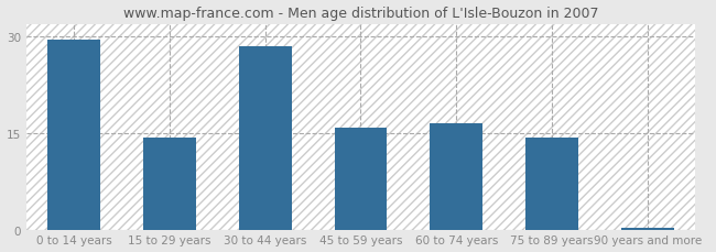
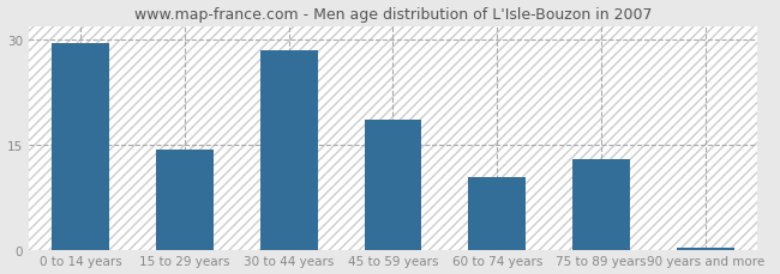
45 to 59 years: 15.9 -> 18.6
60 to 74 years: 16.5 -> 10.4
75 to 89 years: 14.3 -> 13.0
